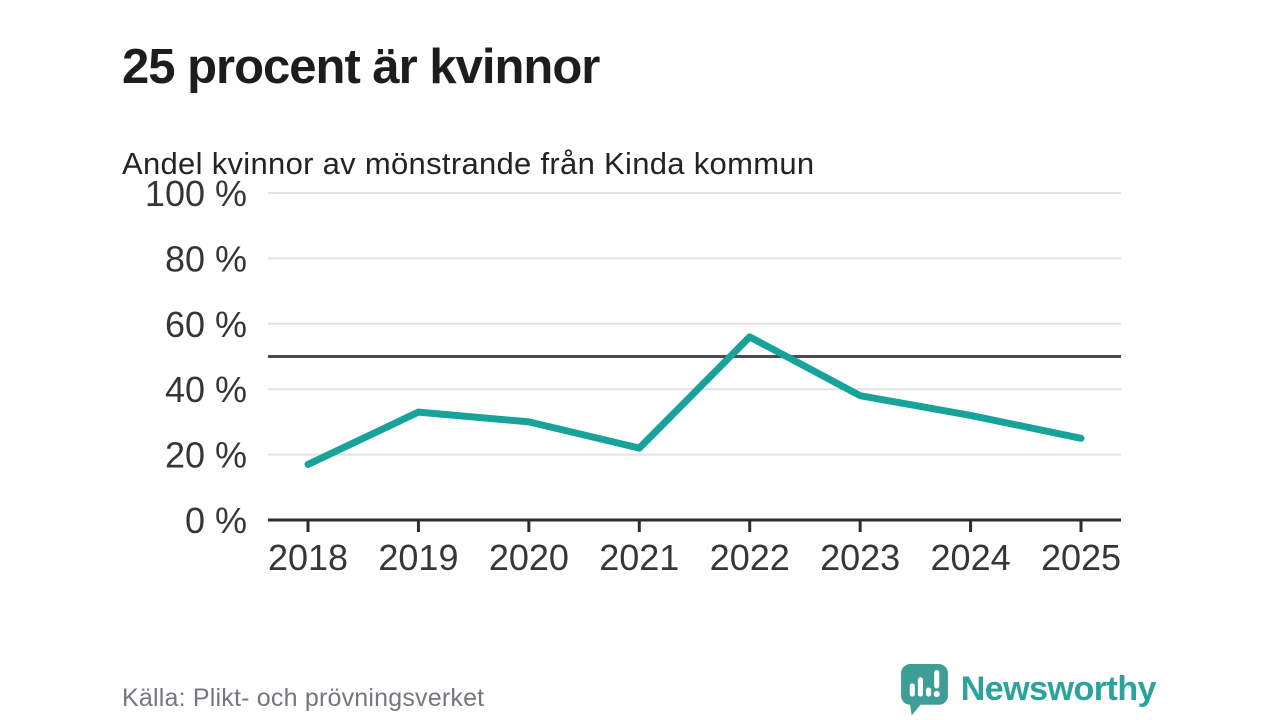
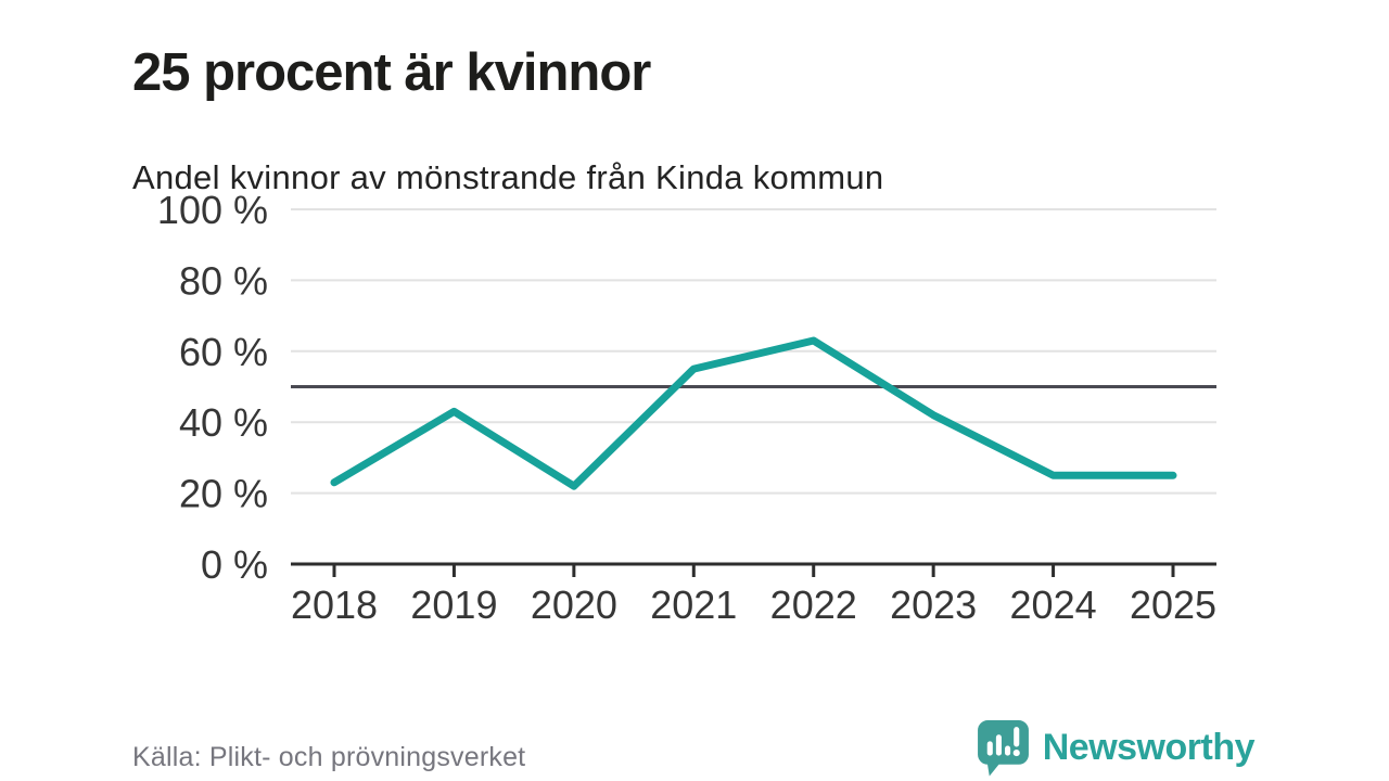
2018: 17% -> 23%
2019: 33% -> 43%
2020: 30% -> 22%
2021: 22% -> 55%
2022: 56% -> 63%
2023: 38% -> 42%
2024: 32% -> 25%
